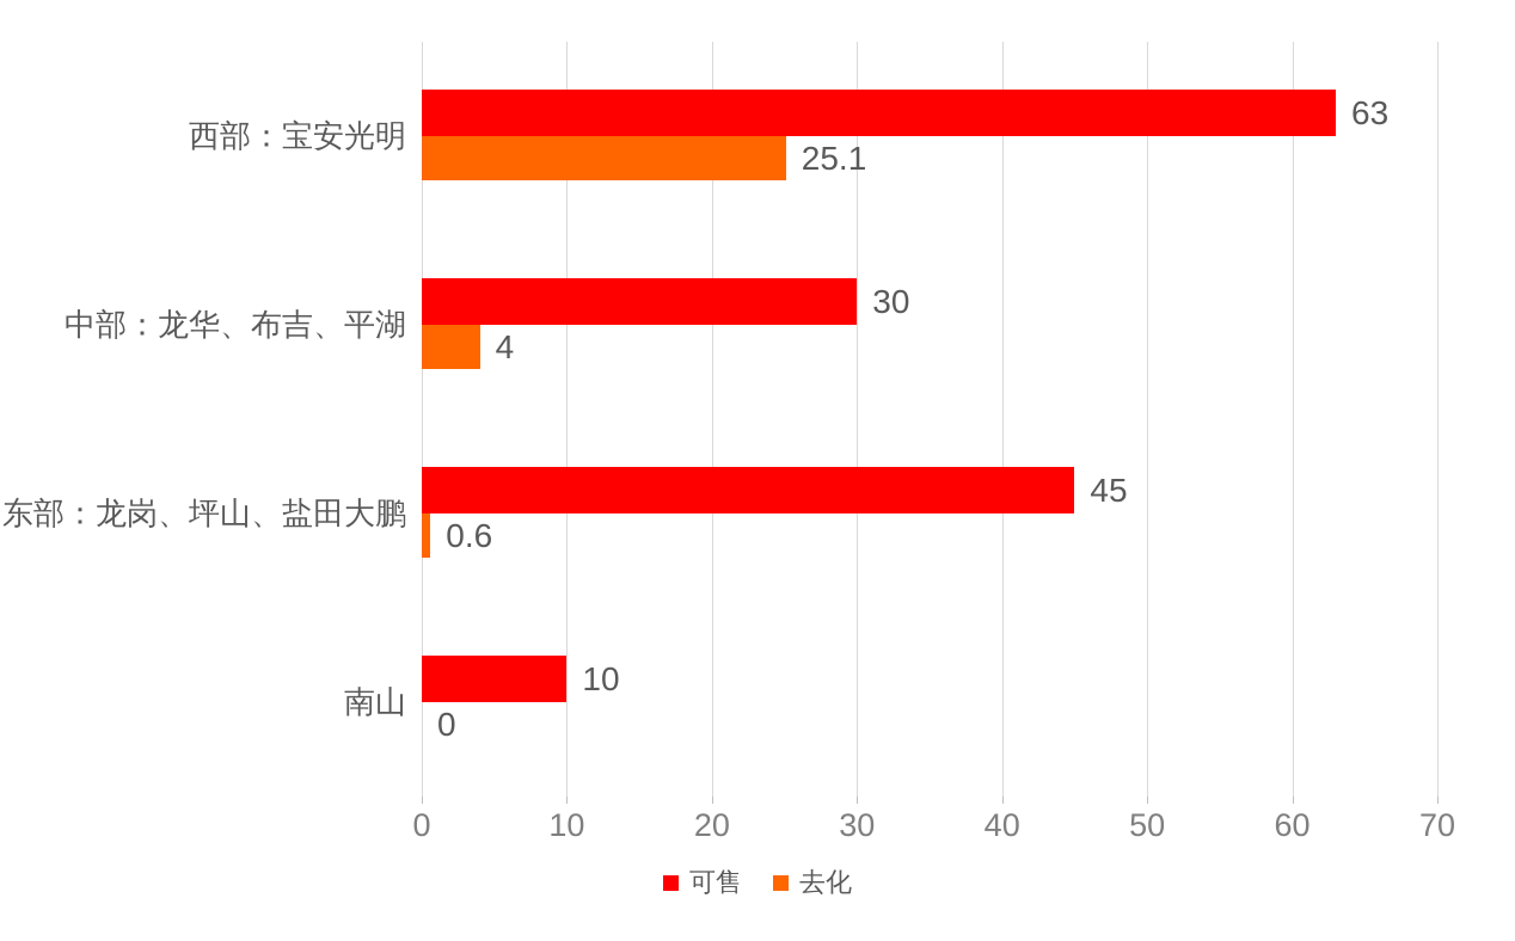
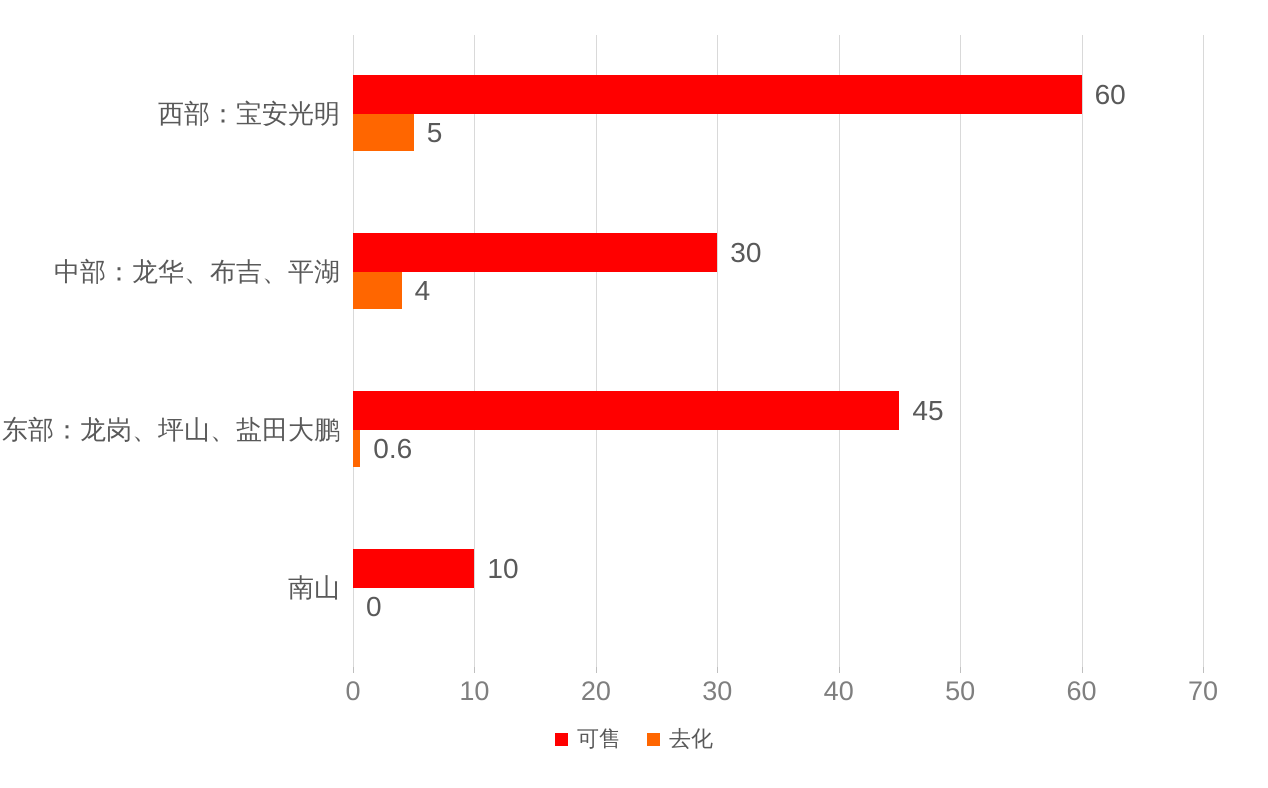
可售/西部：宝安光明: 63 -> 60
去化/西部：宝安光明: 25.1 -> 5
